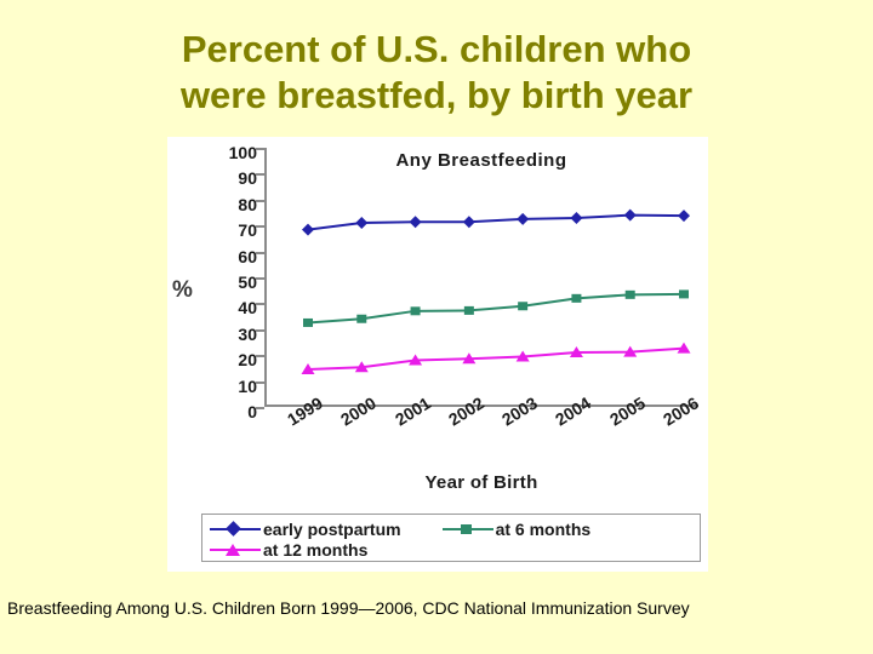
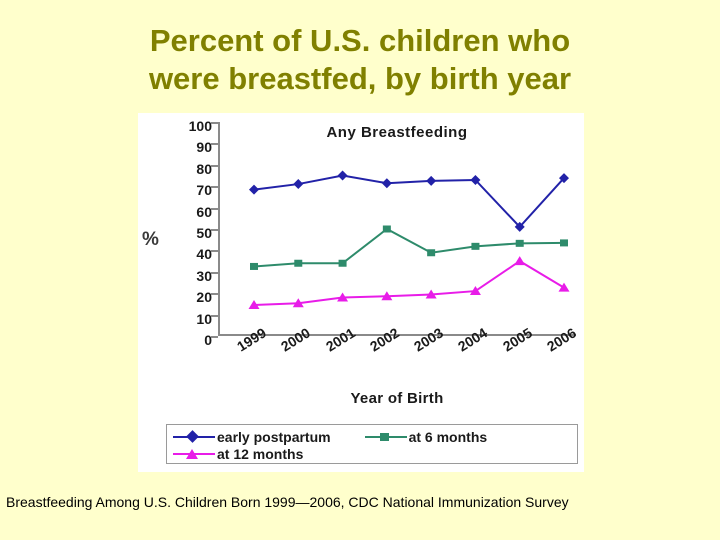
early postpartum/2001: 71 -> 75
at 6 months/2001: 37 -> 34
at 6 months/2002: 37 -> 50
early postpartum/2005: 74 -> 51
at 12 months/2005: 21 -> 35
